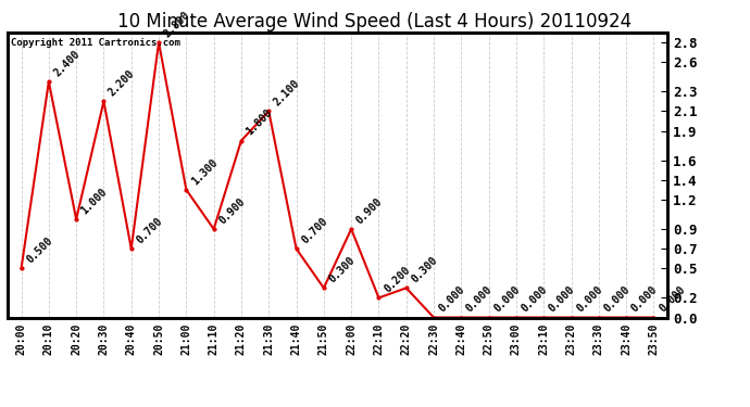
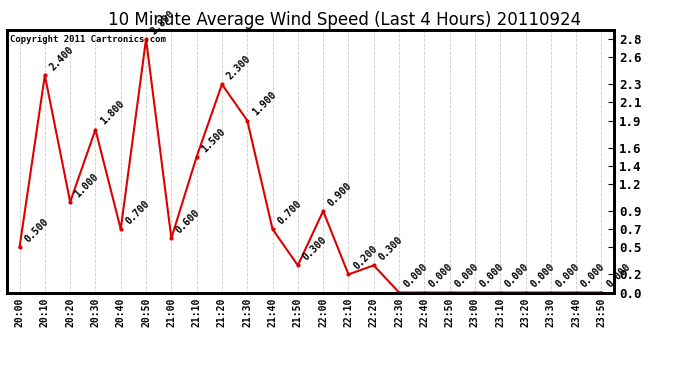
20:30: 2.200 -> 1.800
21:00: 1.300 -> 0.600
21:10: 0.900 -> 1.500
21:20: 1.800 -> 2.300
21:30: 2.100 -> 1.900
